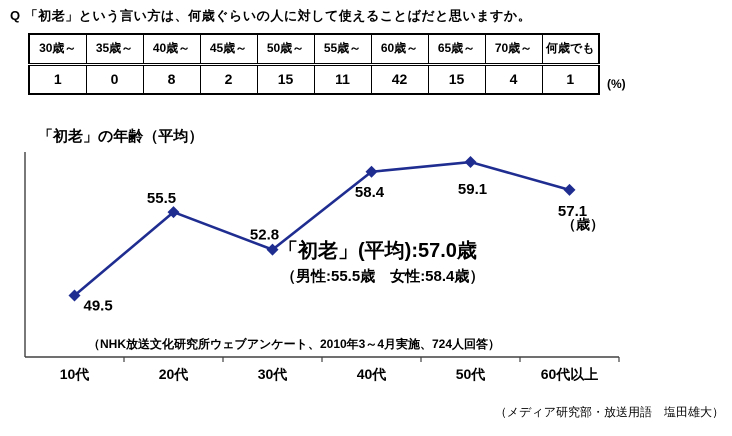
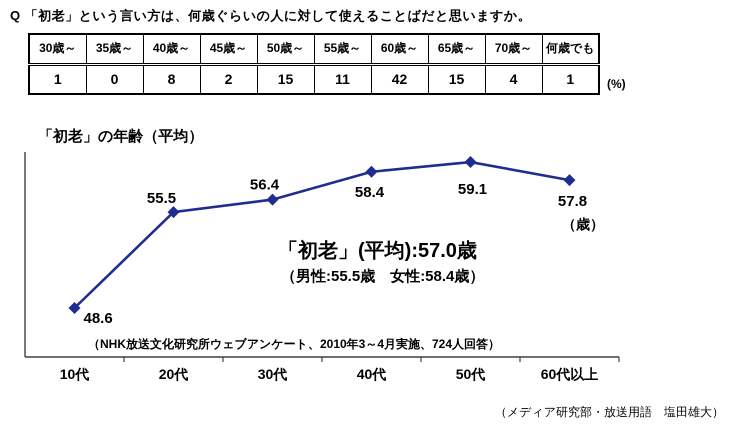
10代: 49.5 -> 48.6
30代: 52.8 -> 56.4
60代以上: 57.1 -> 57.8
